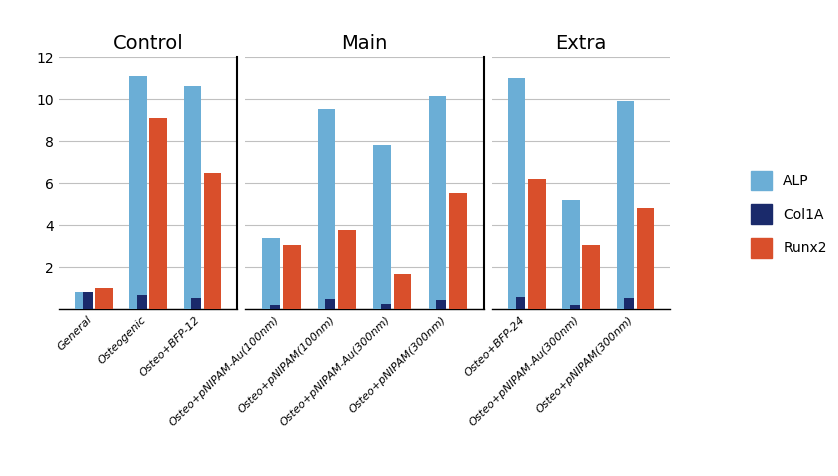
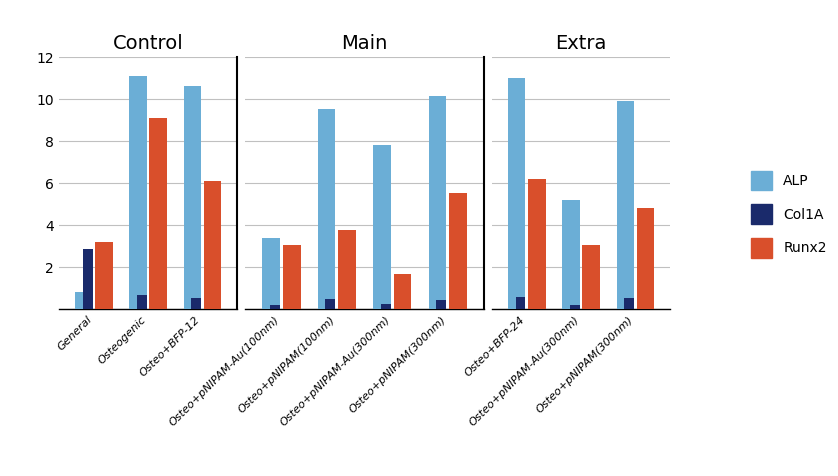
Control/Col1A/General: 0.85 -> 2.85
Control/Runx2/General: 1.0 -> 3.2
Control/Runx2/Osteo+BFP-12: 6.5 -> 6.1
